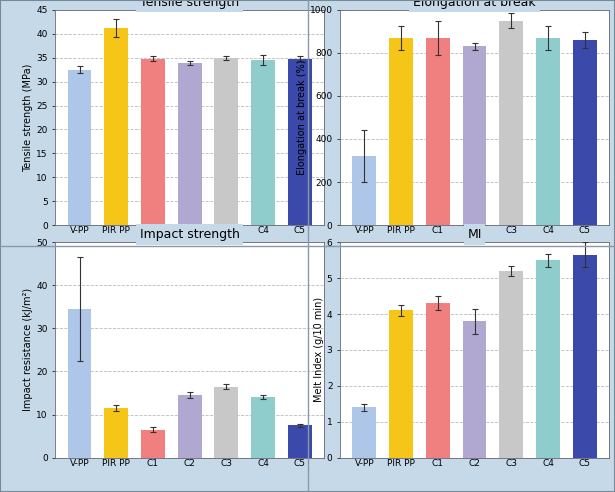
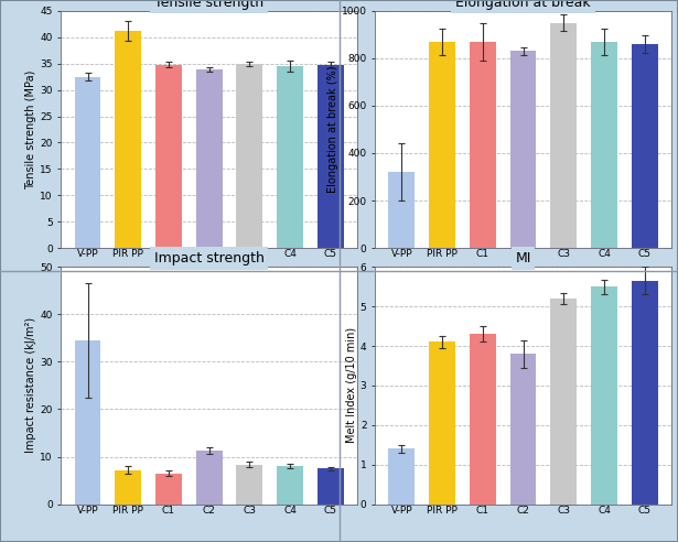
Impact strength/PIR PP: 11.5 -> 7.2
Impact strength/C2: 14.5 -> 11.2
Impact strength/C3: 16.5 -> 8.3
Impact strength/C4: 14.0 -> 8.0
